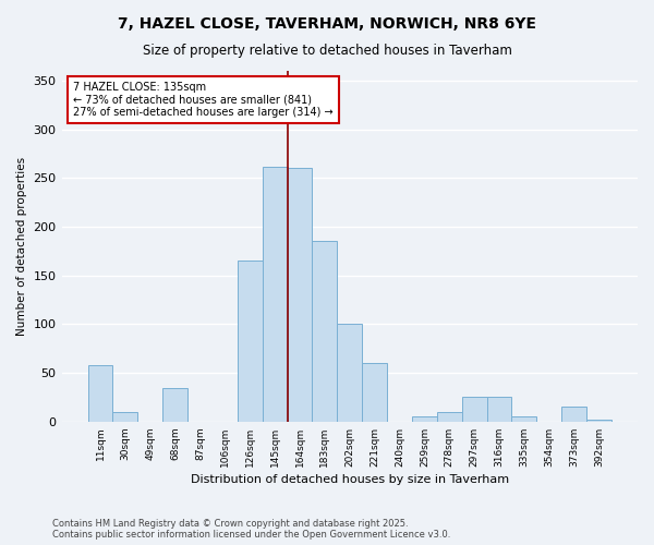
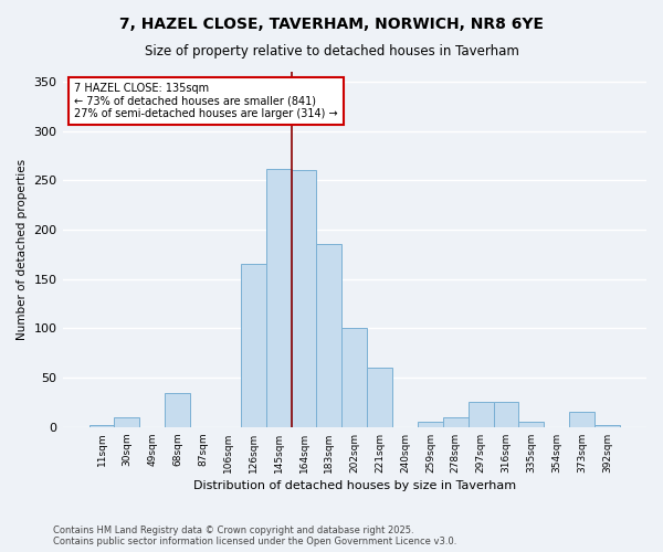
11sqm: 58 -> 2
